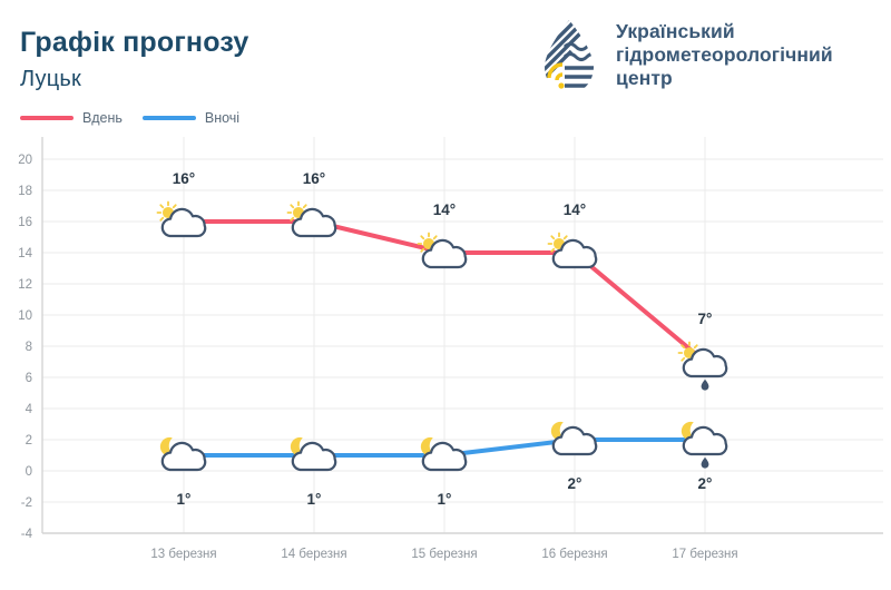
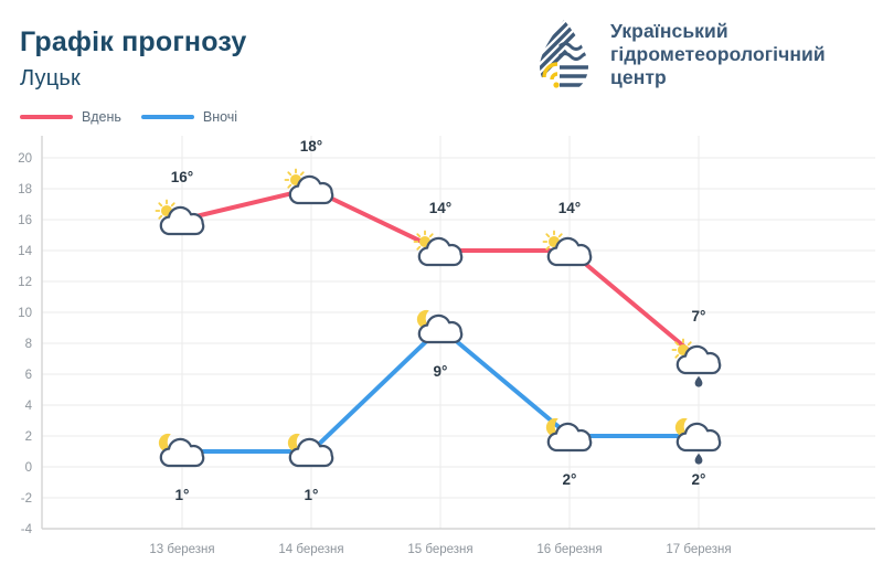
Вдень/14 березня: 16° -> 18°
Вночі/15 березня: 1° -> 9°
